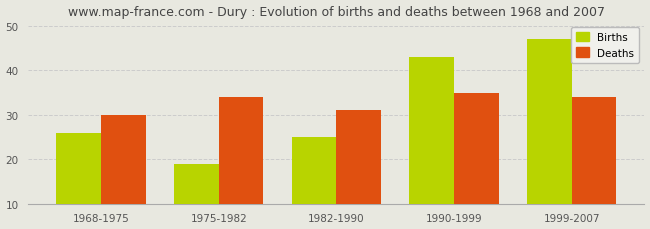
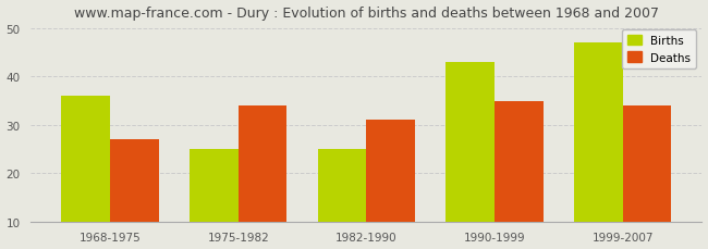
Births/1968-1975: 26 -> 36
Deaths/1968-1975: 30 -> 27
Births/1975-1982: 19 -> 25
